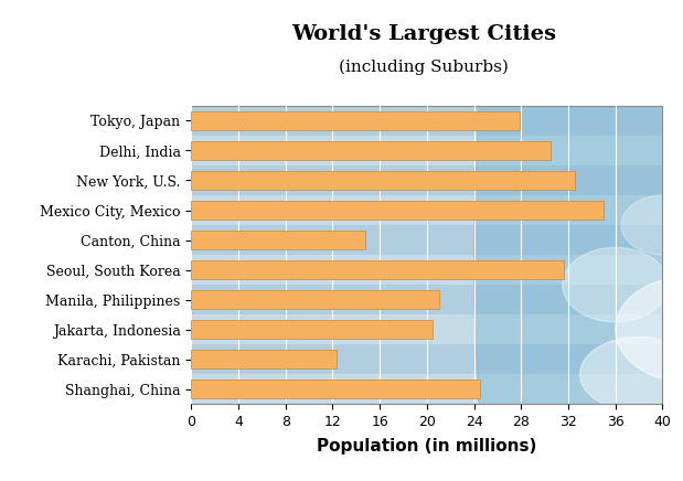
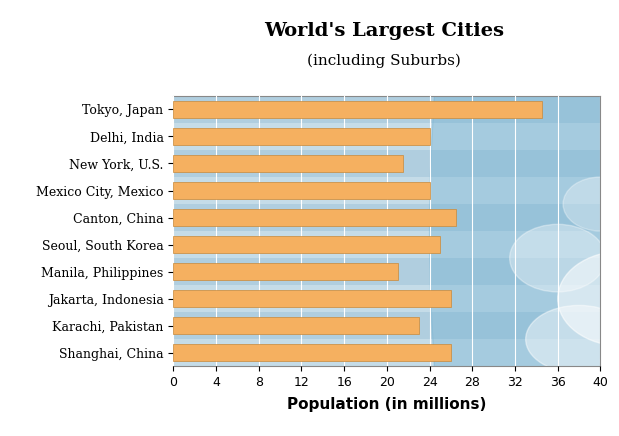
Tokyo, Japan: 27.9 -> 34.5
Delhi, India: 30.5 -> 24.0
New York, U.S.: 32.6 -> 21.5
Mexico City, Mexico: 35.0 -> 24.0
Canton, China: 14.8 -> 26.5
Seoul, South Korea: 31.6 -> 25.0
Jakarta, Indonesia: 20.5 -> 26.0
Karachi, Pakistan: 12.3 -> 23.0
Shanghai, China: 24.5 -> 26.0
